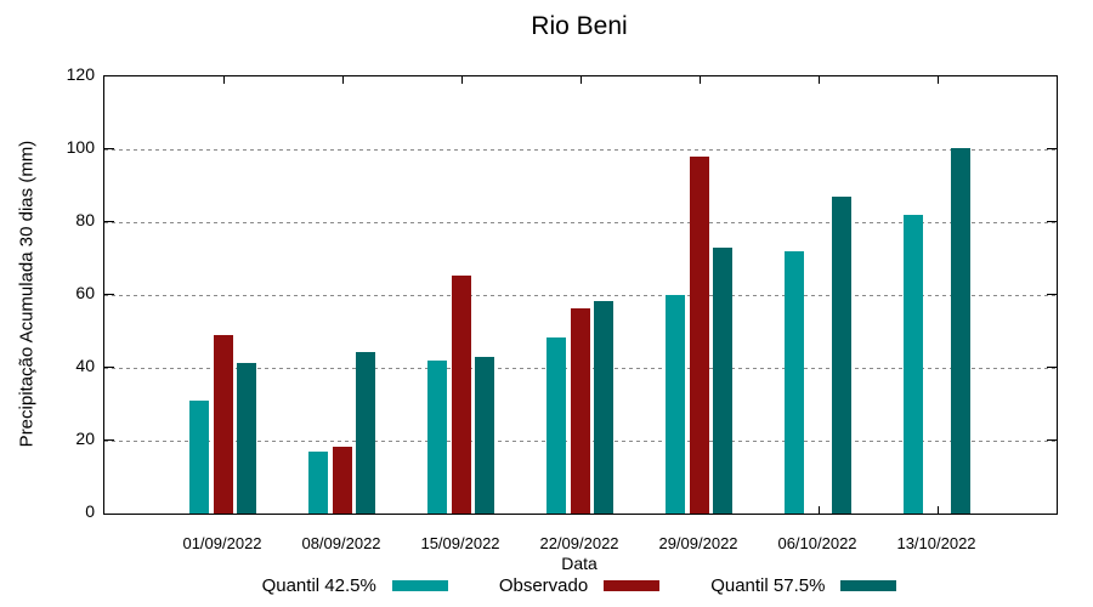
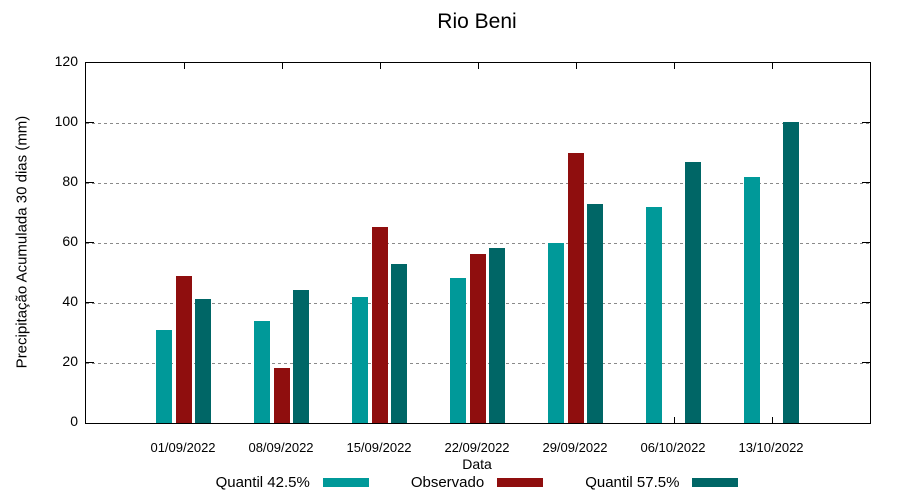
Quantil 42.5%/08/09/2022: 17 -> 34
Quantil 57.5%/15/09/2022: 43 -> 53
Observado/29/09/2022: 98 -> 90
